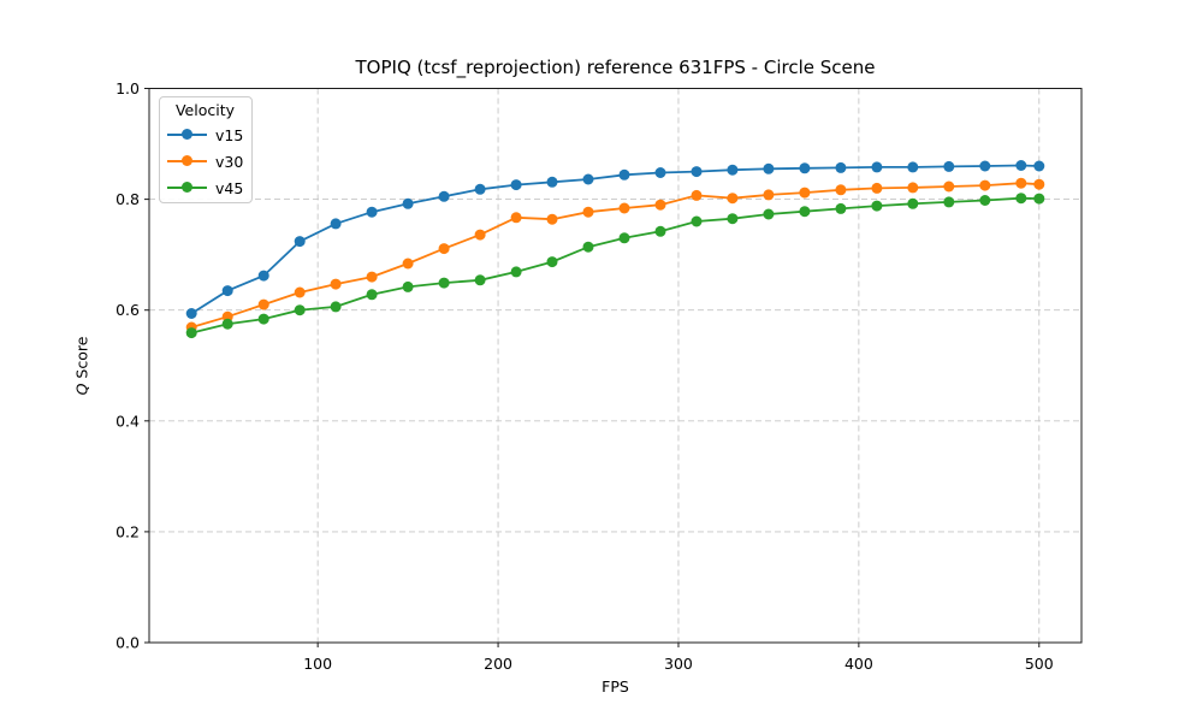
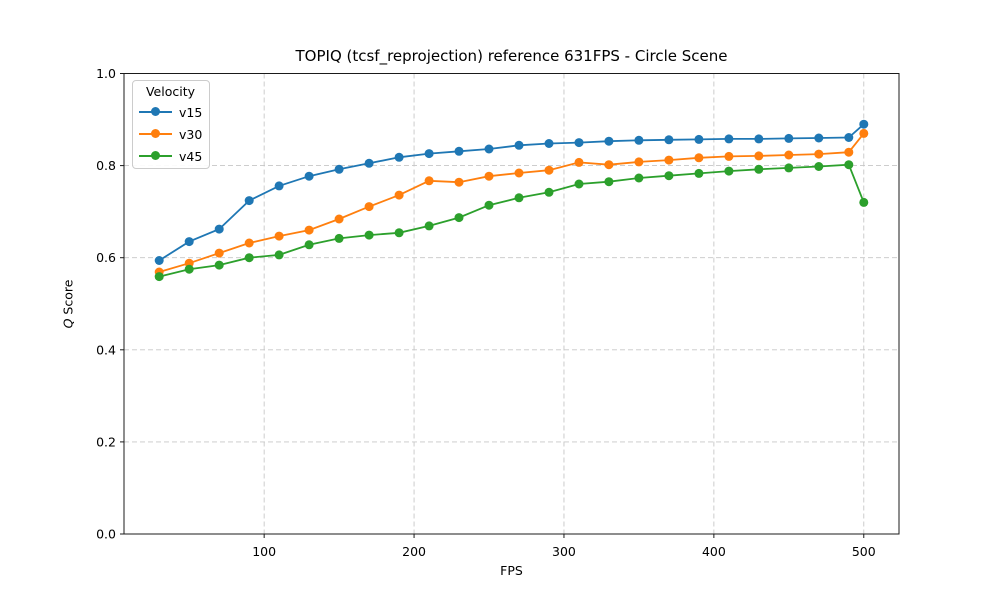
v15/500: 0.86 -> 0.89
v30/500: 0.83 -> 0.87
v45/500: 0.80 -> 0.72
